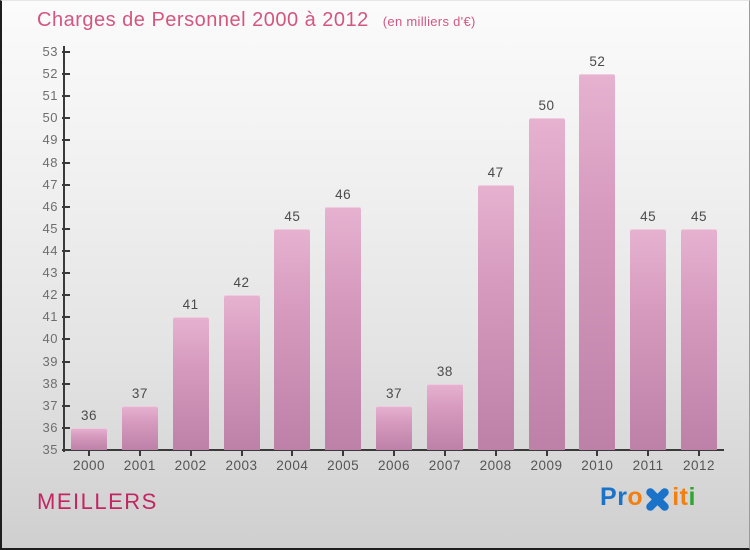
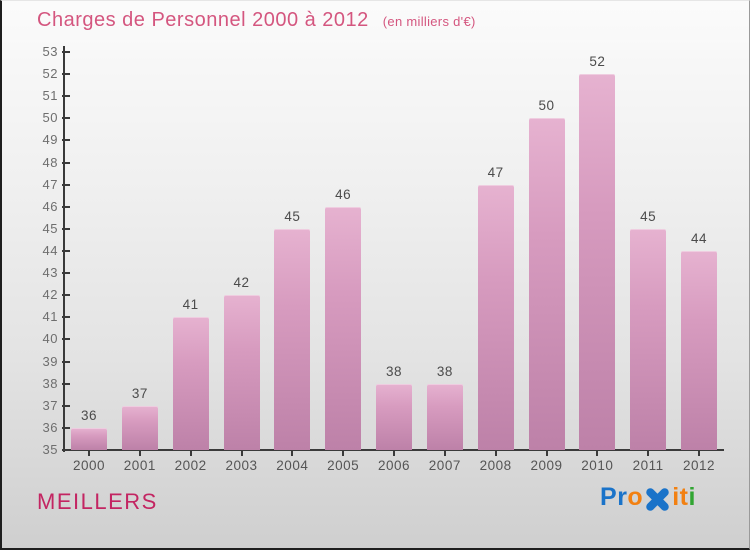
2006: 37 -> 38
2012: 45 -> 44
